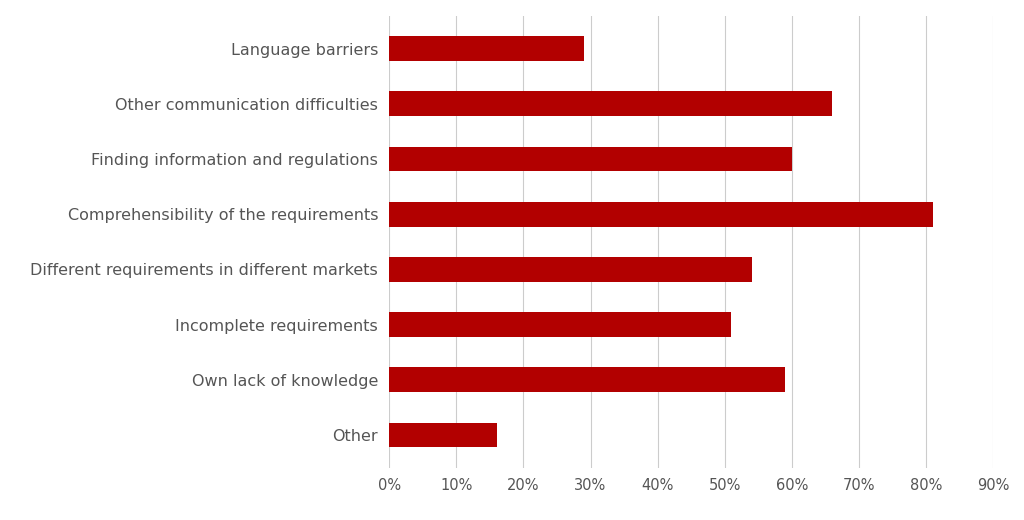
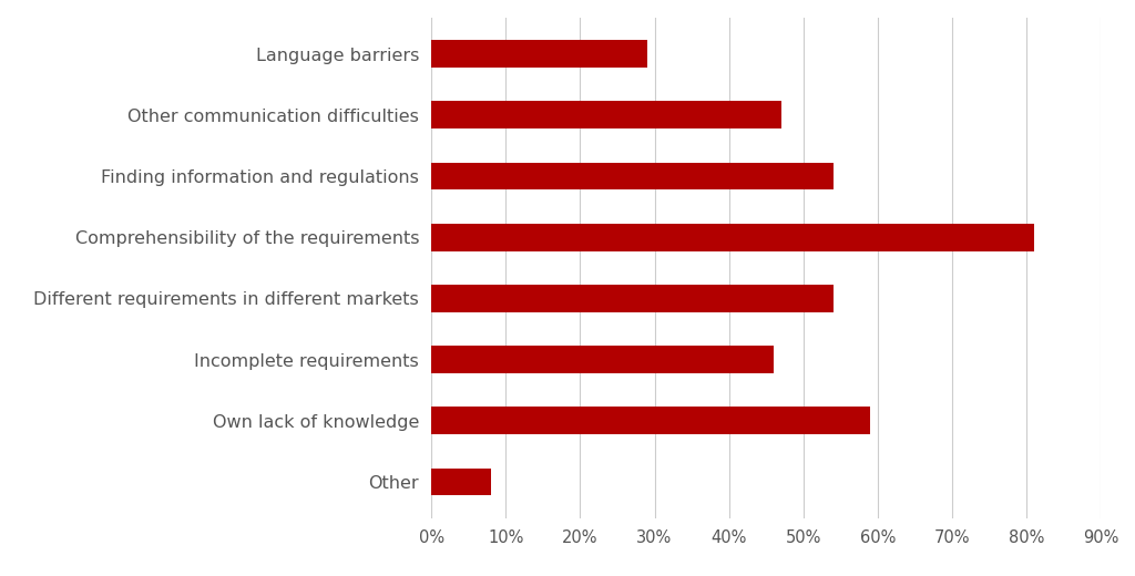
Other communication difficulties: 66% -> 47%
Finding information and regulations: 60% -> 54%
Incomplete requirements: 51% -> 46%
Other: 16% -> 8%
